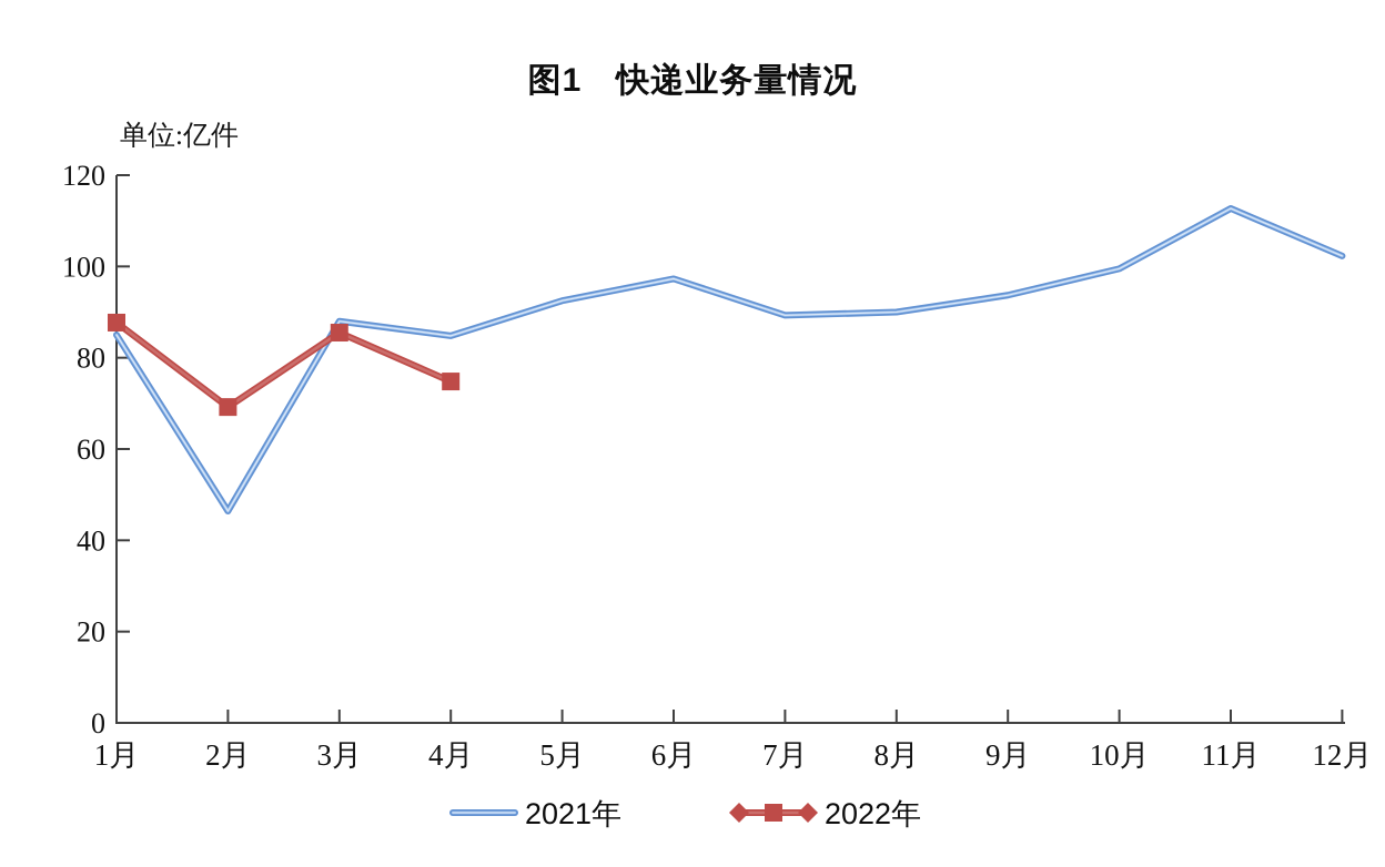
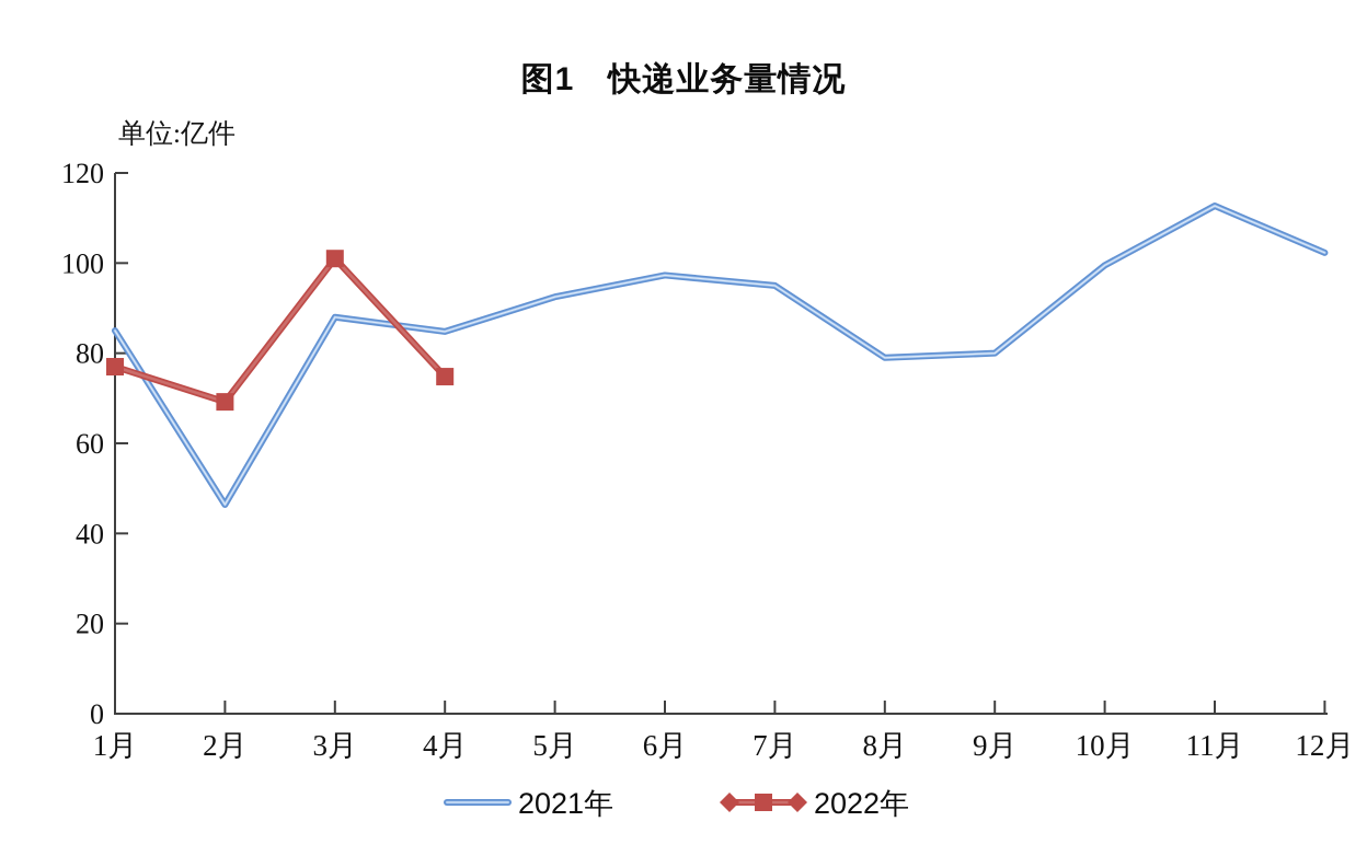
2022年/1月: 88 -> 77
2022年/3月: 86 -> 101
2021年/7月: 89 -> 95
2021年/8月: 90 -> 79
2021年/9月: 94 -> 80
